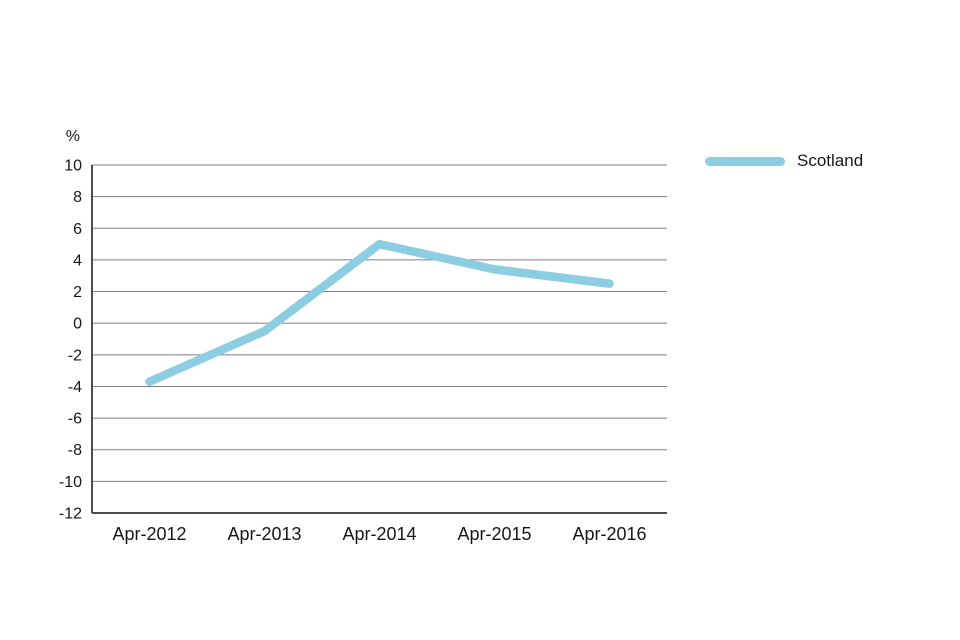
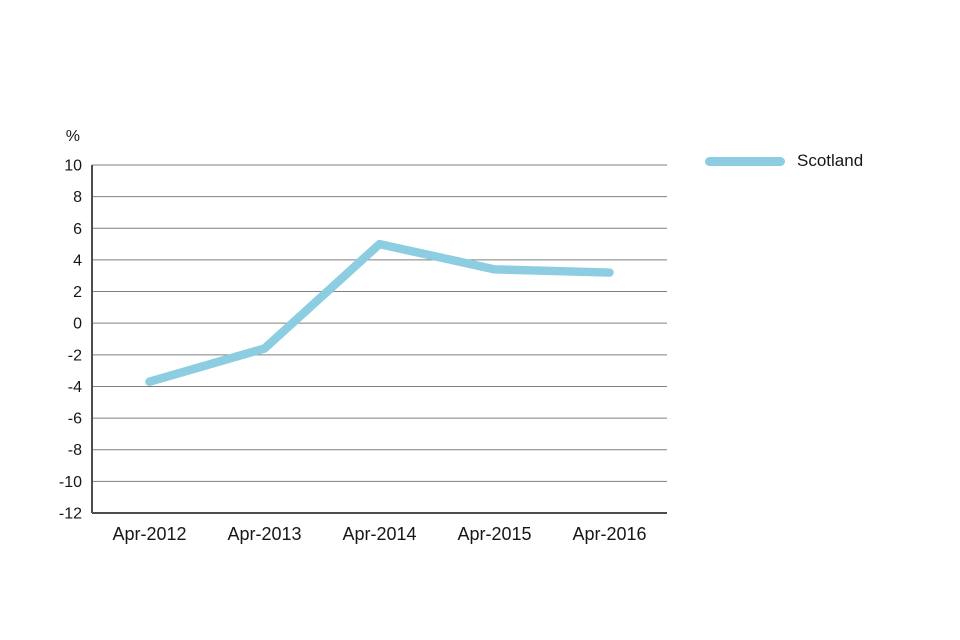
Apr-2013: -0.5 -> -1.6
Apr-2016: 2.5 -> 3.2
